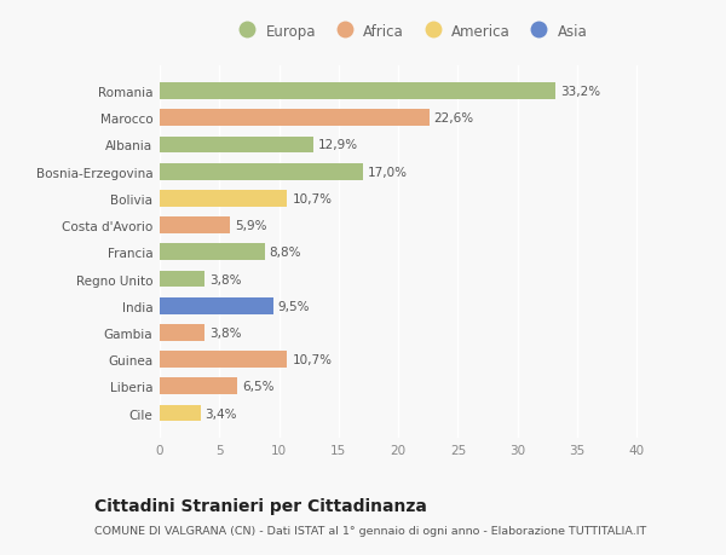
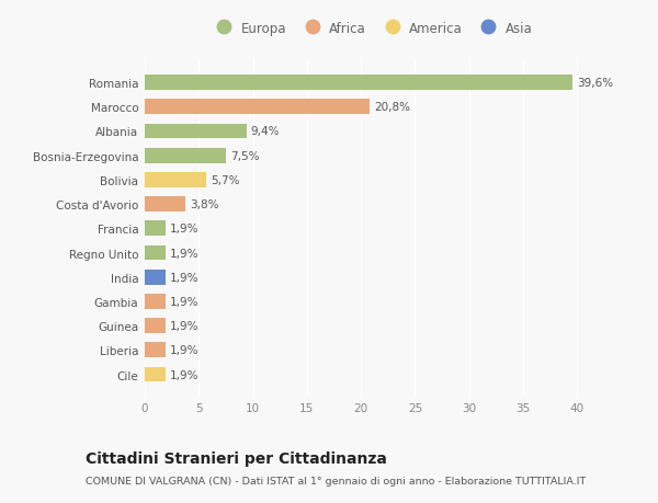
Romania: 33,2% -> 39,6%
Marocco: 22,6% -> 20,8%
Albania: 12,9% -> 9,4%
Bosnia-Erzegovina: 17,0% -> 7,5%
Bolivia: 10,7% -> 5,7%
Costa d'Avorio: 5,9% -> 3,8%
Francia: 8,8% -> 1,9%
Regno Unito: 3,8% -> 1,9%
India: 9,5% -> 1,9%
Gambia: 3,8% -> 1,9%
Guinea: 10,7% -> 1,9%
Liberia: 6,5% -> 1,9%
Cile: 3,4% -> 1,9%
